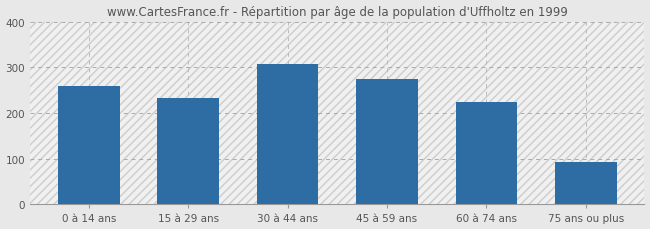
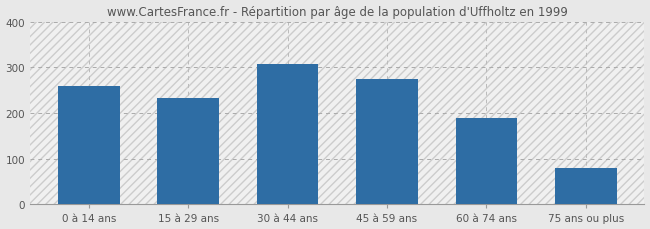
60 à 74 ans: 224 -> 190
75 ans ou plus: 92 -> 80
